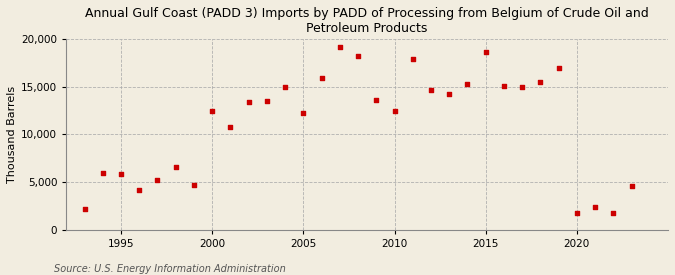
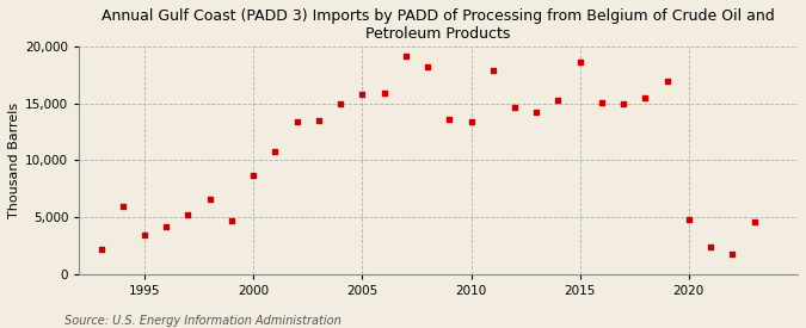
1995: 5,800 -> 3,400
2000: 12,400 -> 8,700
2005: 12,200 -> 15,800
2010: 12,400 -> 13,400
2020: 1,800 -> 4,800
